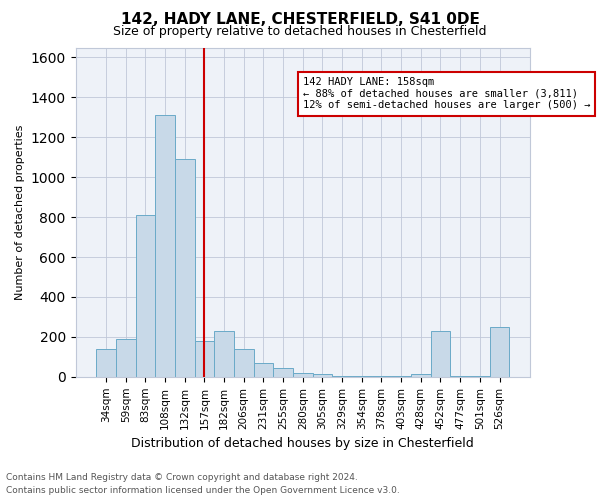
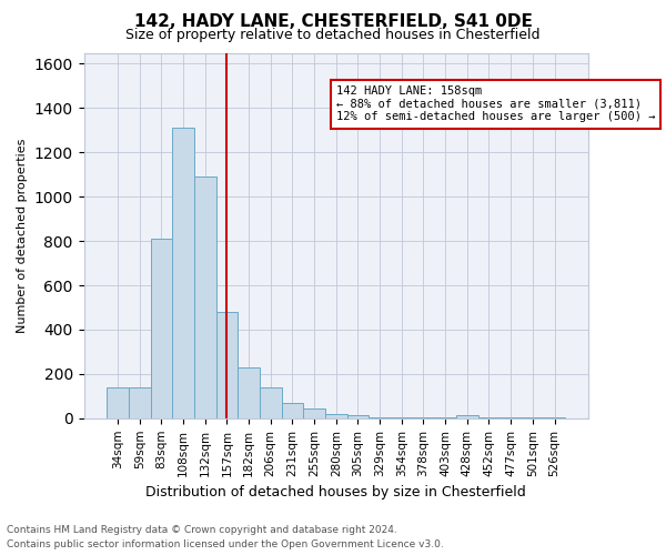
59sqm: 190 -> 140
157sqm: 180 -> 480
452sqm: 230 -> 0
526sqm: 250 -> 0
